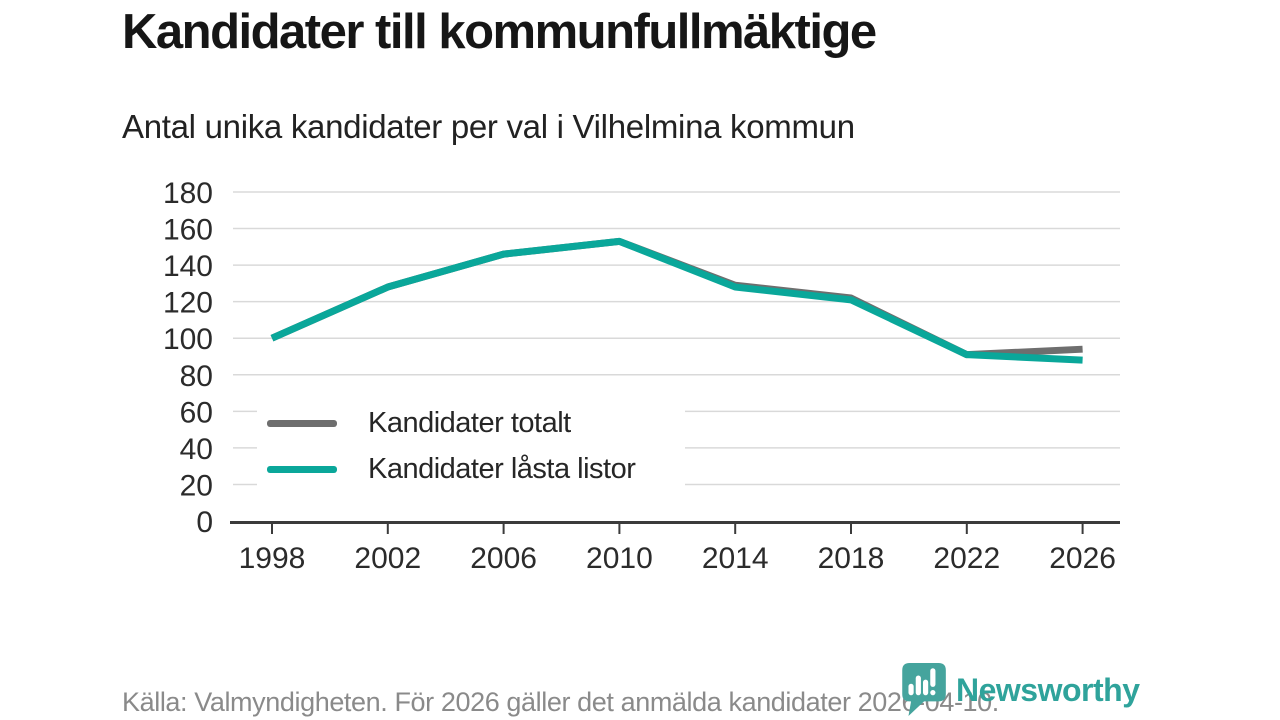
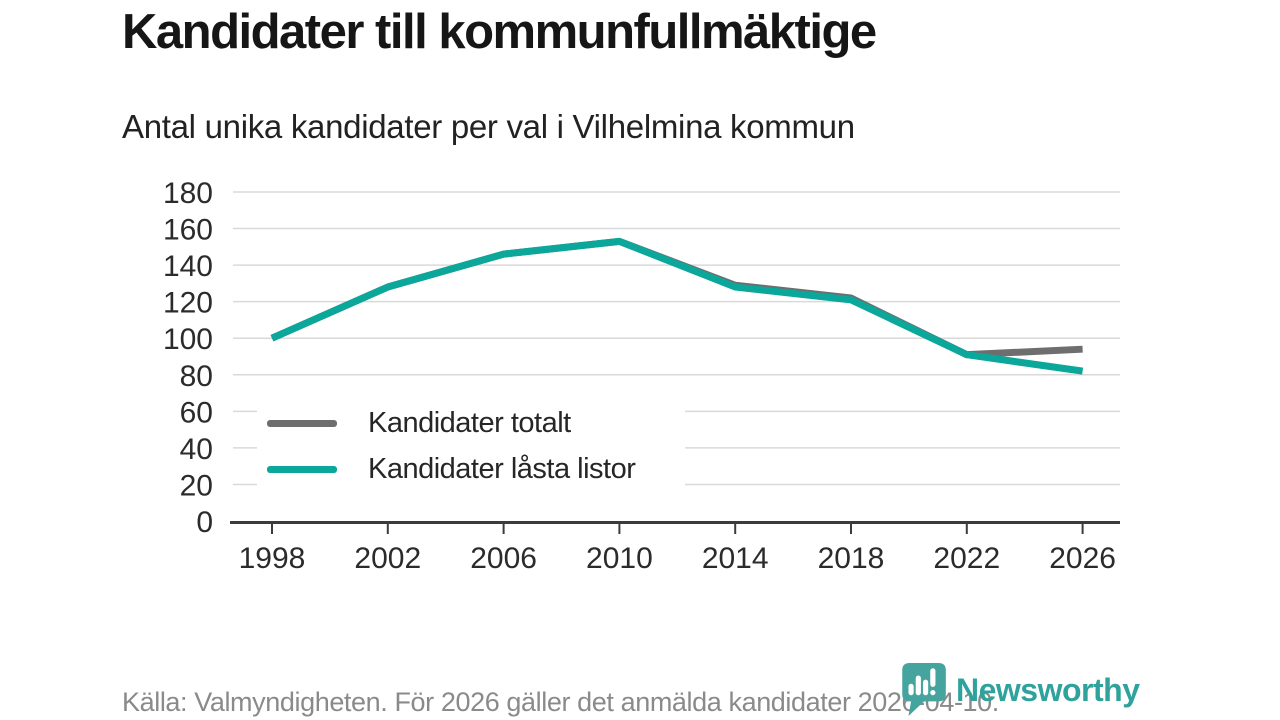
Kandidater låsta listor/2026: 88 -> 82
